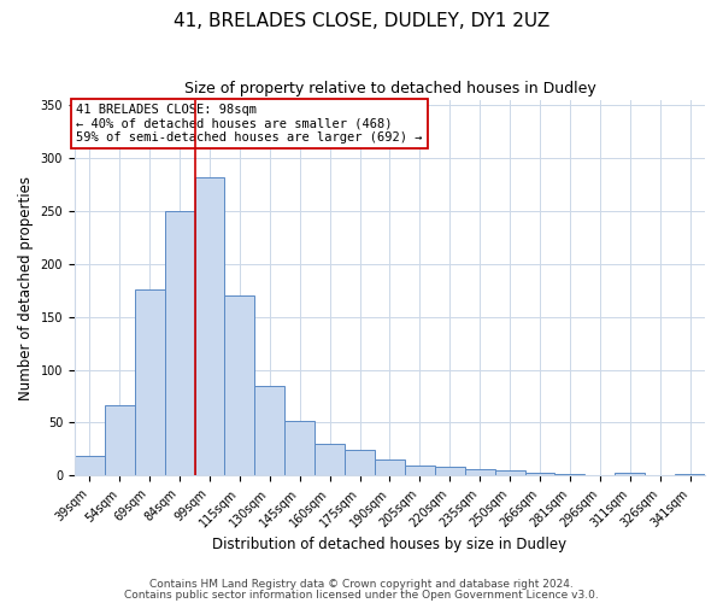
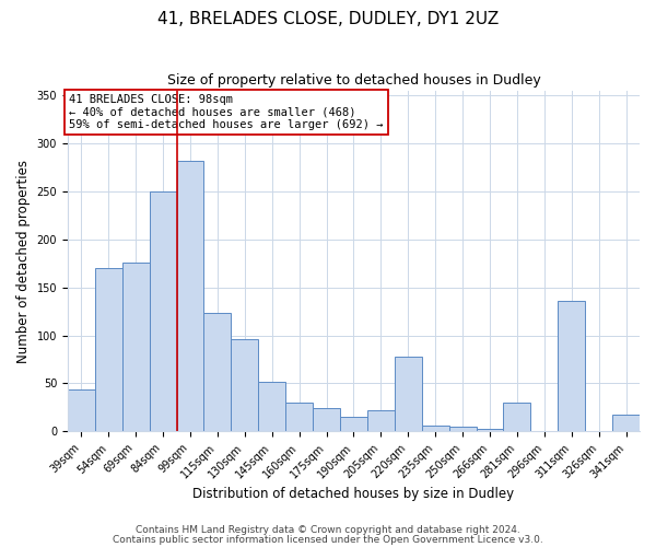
39sqm: 19 -> 44
54sqm: 66 -> 170
115sqm: 170 -> 124
130sqm: 85 -> 96
205sqm: 10 -> 22
220sqm: 8 -> 78
281sqm: 2 -> 30
311sqm: 3 -> 136
341sqm: 2 -> 18
